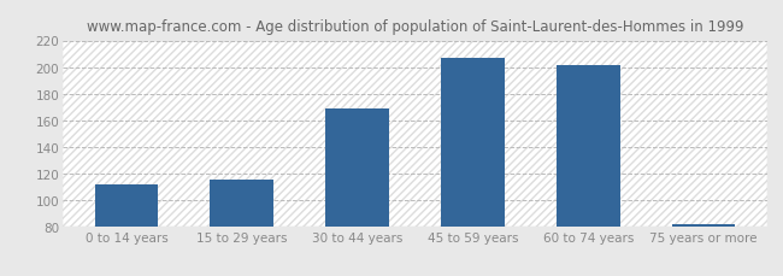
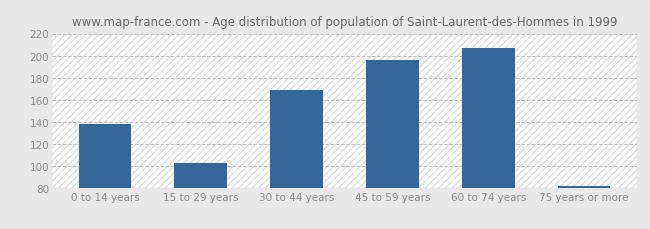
0 to 14 years: 111 -> 138
15 to 29 years: 115 -> 102
45 to 59 years: 207 -> 196
60 to 74 years: 201 -> 207
